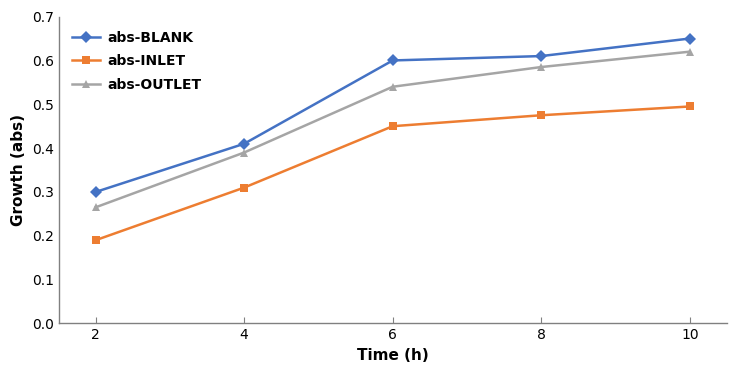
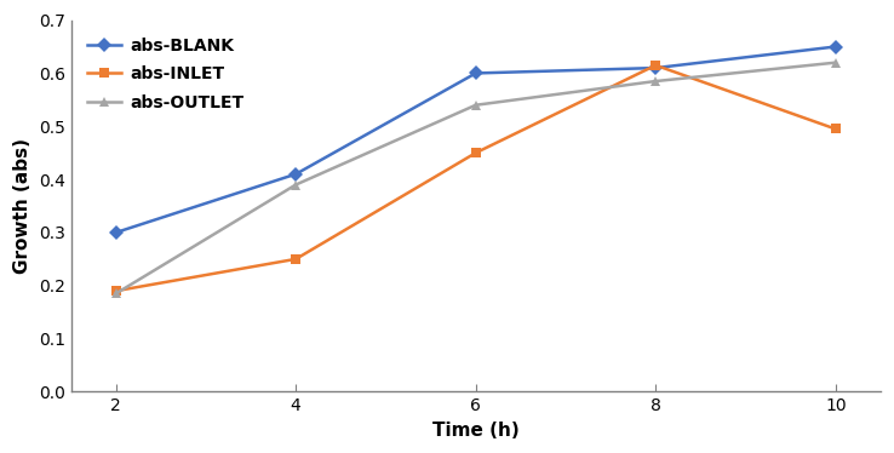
abs-OUTLET/2: 0.265 -> 0.185
abs-INLET/4: 0.310 -> 0.250
abs-INLET/8: 0.475 -> 0.615
